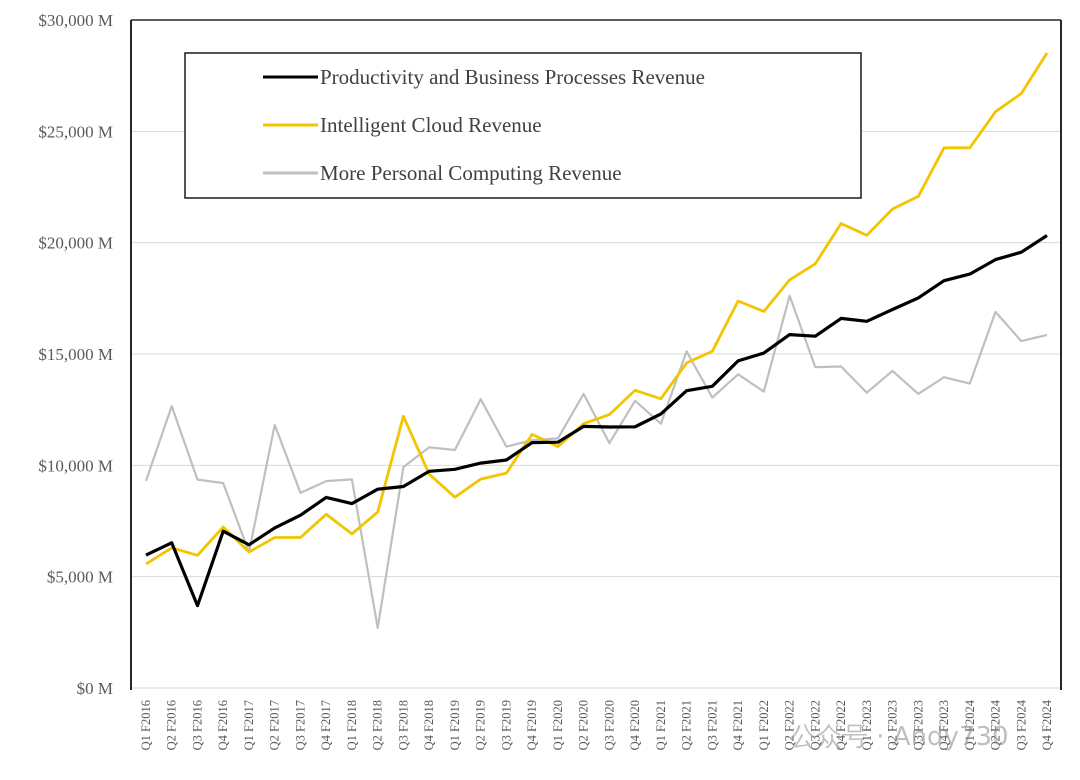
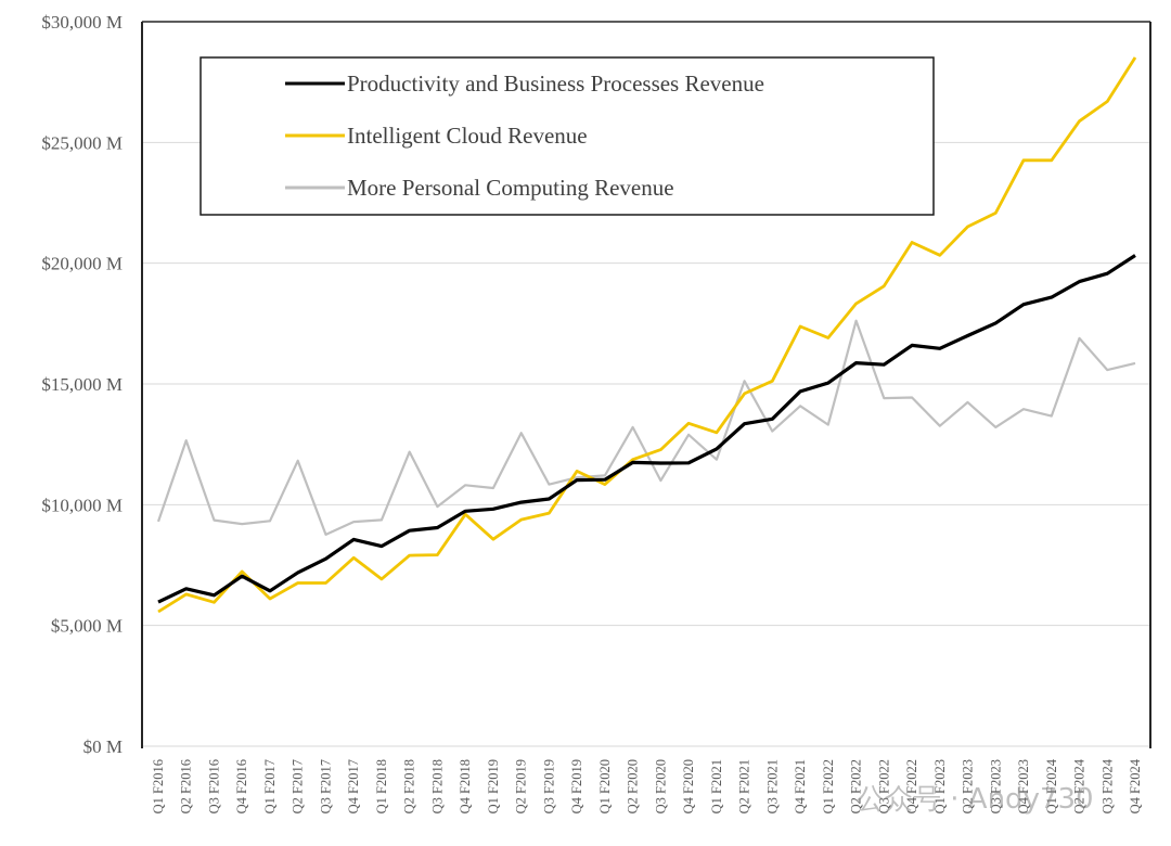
Productivity and Business Processes Revenue/Q3 F2016: $3700M -> $6200M
More Personal Computing Revenue/Q1 F2017: $6100M -> $9300M
More Personal Computing Revenue/Q2 F2018: $2700M -> $12200M
Intelligent Cloud Revenue/Q3 F2018: $12200M -> $7900M
